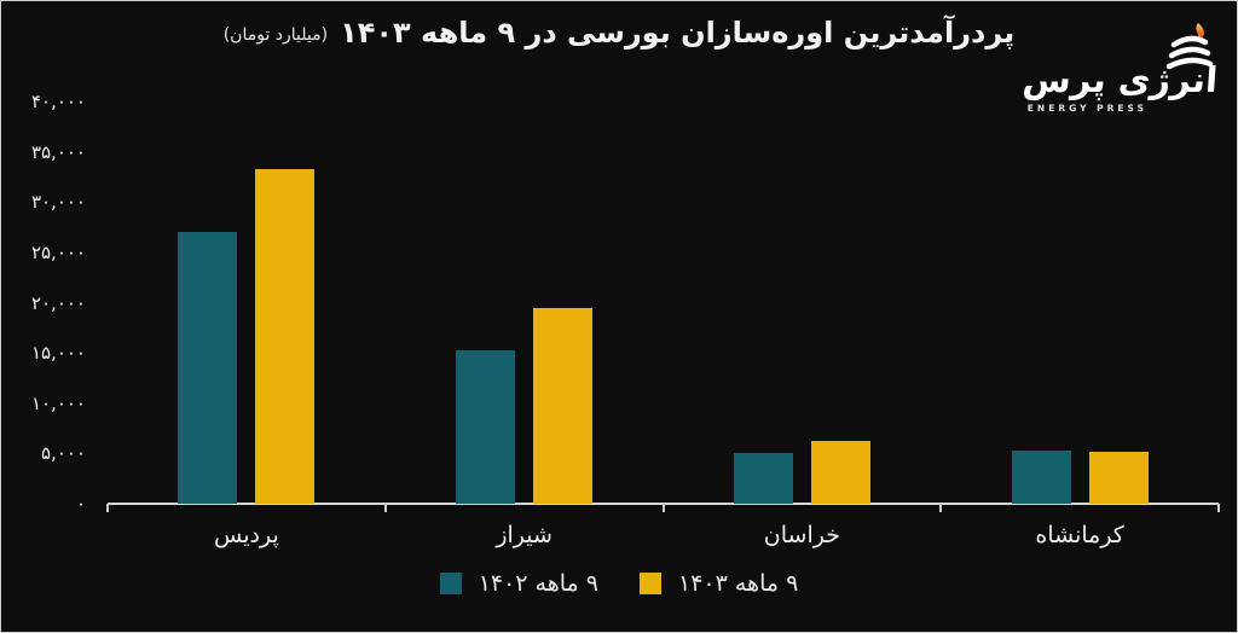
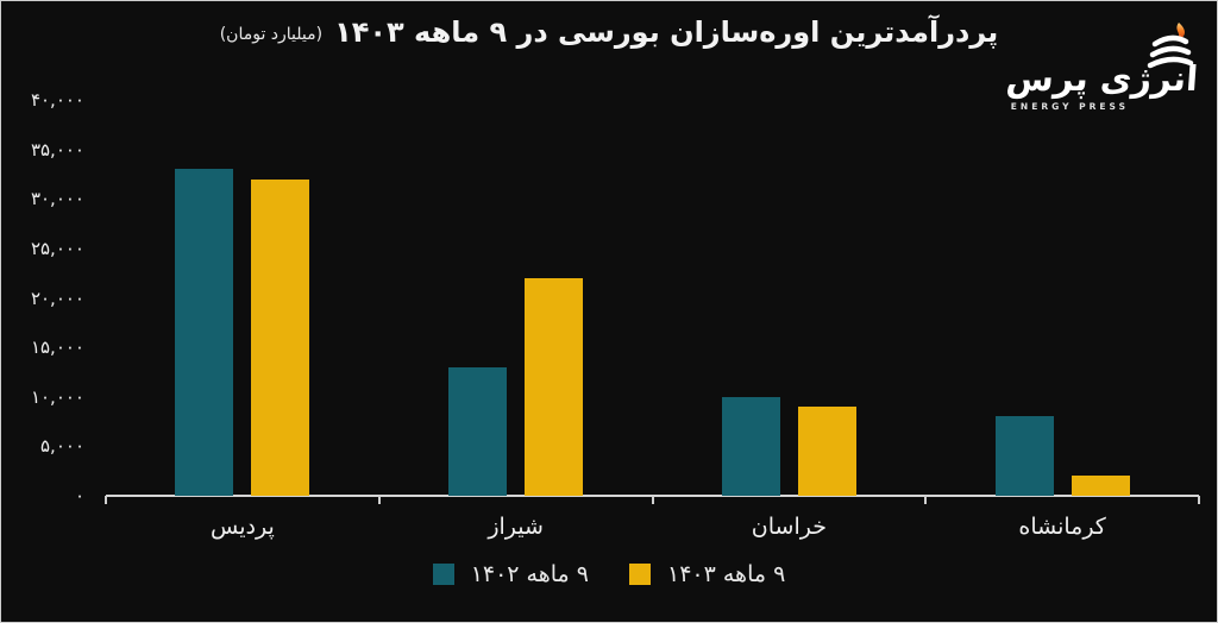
۹ ماهه ۱۴۰۲/پردیس: 27000 -> 33000
۹ ماهه ۱۴۰۳/پردیس: 33000 -> 32000
۹ ماهه ۱۴۰۲/شیراز: 15000 -> 13000
۹ ماهه ۱۴۰۳/شیراز: 19000 -> 22000
۹ ماهه ۱۴۰۲/خراسان: 5000 -> 10000
۹ ماهه ۱۴۰۳/خراسان: 6000 -> 9000
۹ ماهه ۱۴۰۲/کرمانشاه: 5000 -> 8000
۹ ماهه ۱۴۰۳/کرمانشاه: 5000 -> 2000
